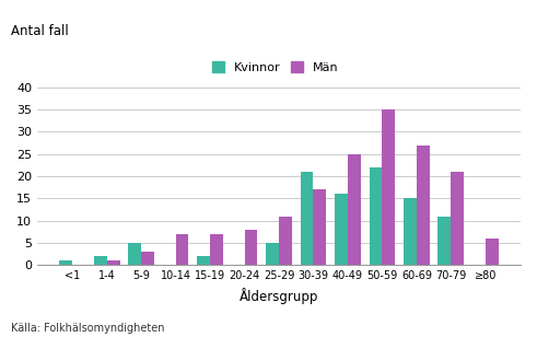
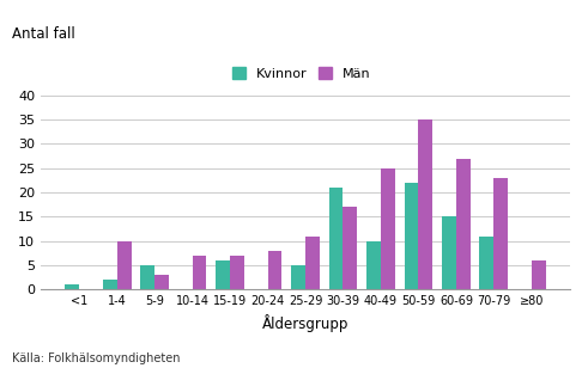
Män/1-4: 1 -> 10
Kvinnor/15-19: 2 -> 6
Kvinnor/40-49: 16 -> 10
Män/70-79: 21 -> 23
